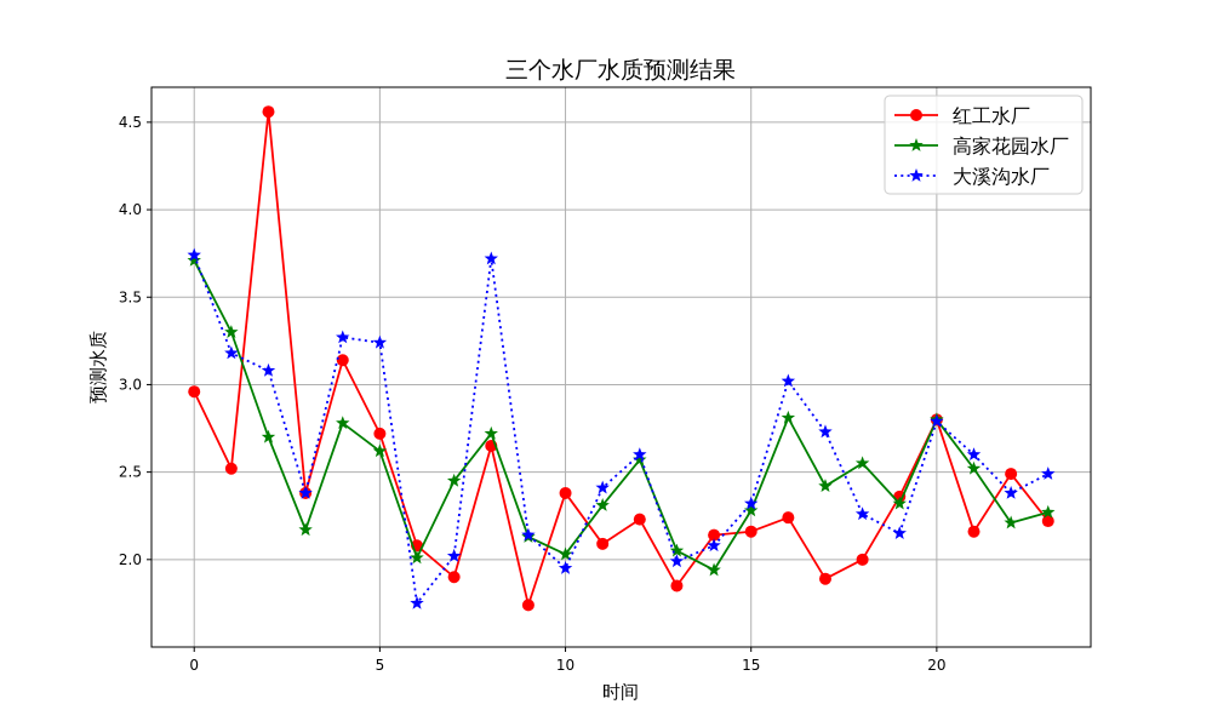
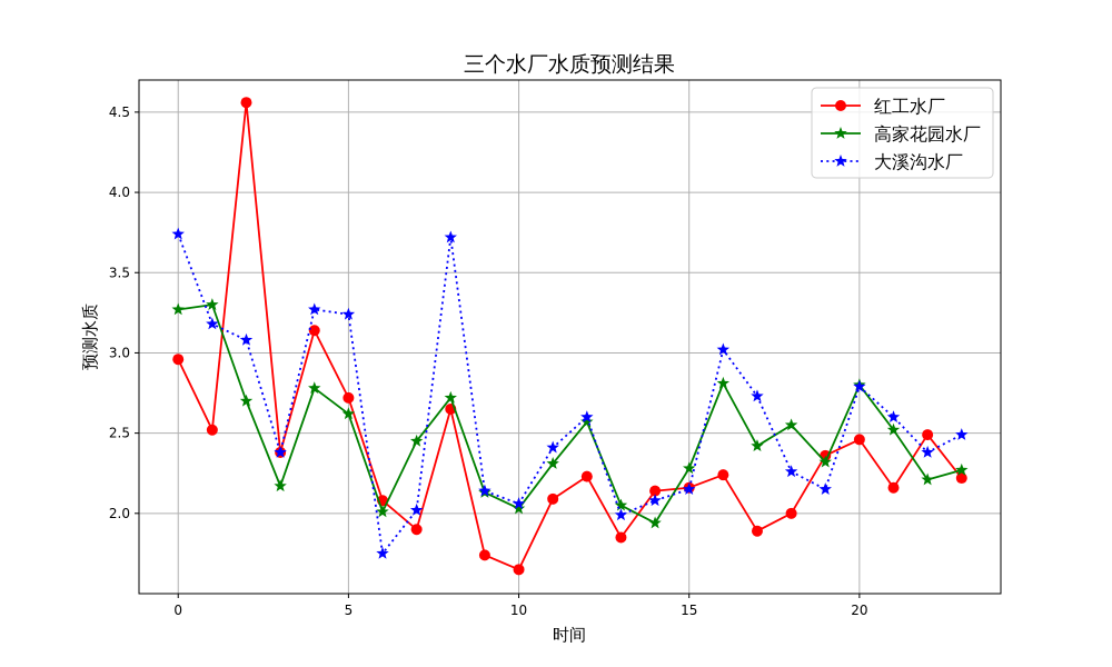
高家花园水厂/0: 3.71 -> 3.27
红工水厂/10: 2.38 -> 1.65
大溪沟水厂/10: 1.95 -> 2.06
大溪沟水厂/15: 2.32 -> 2.15
红工水厂/20: 2.80 -> 2.46
